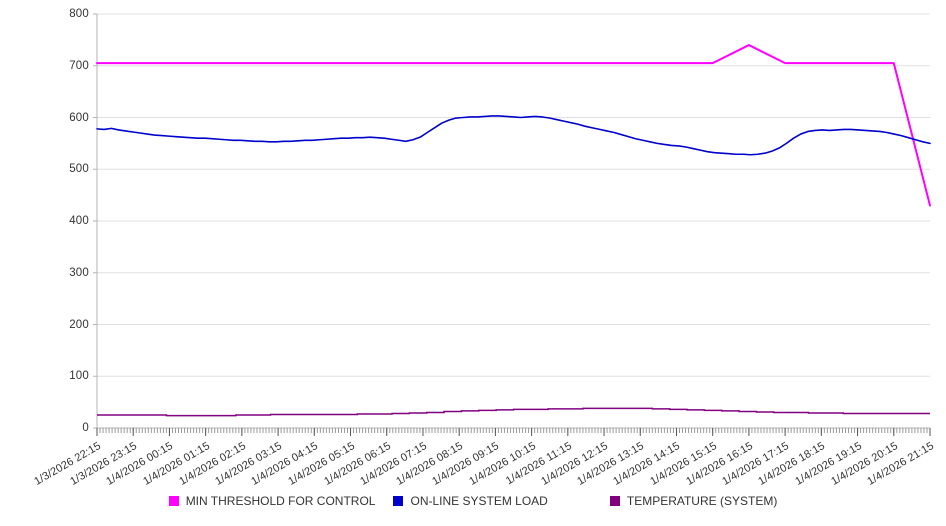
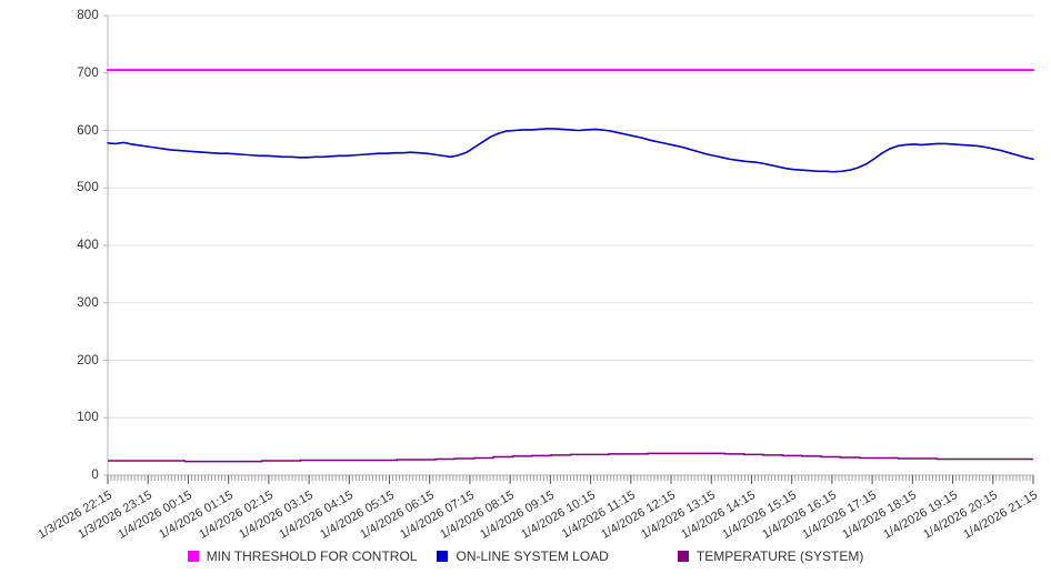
MIN THRESHOLD FOR CONTROL/1/4/2026 16:15: 740 -> 700
MIN THRESHOLD FOR CONTROL/1/4/2026 21:15: 430 -> 700
